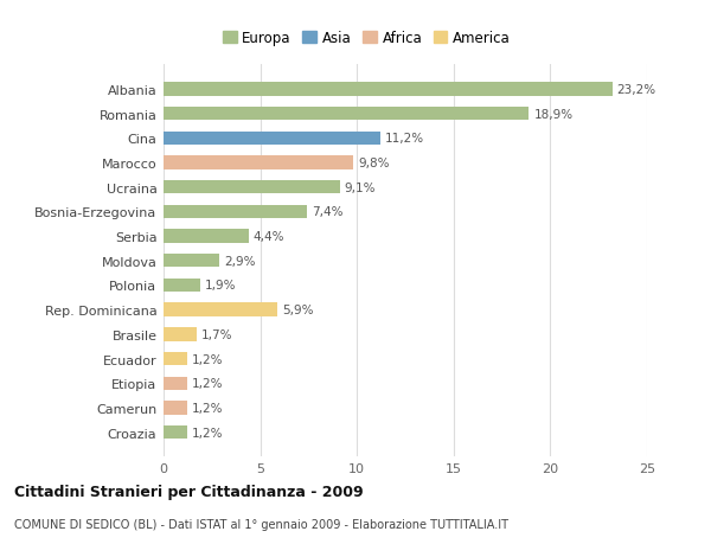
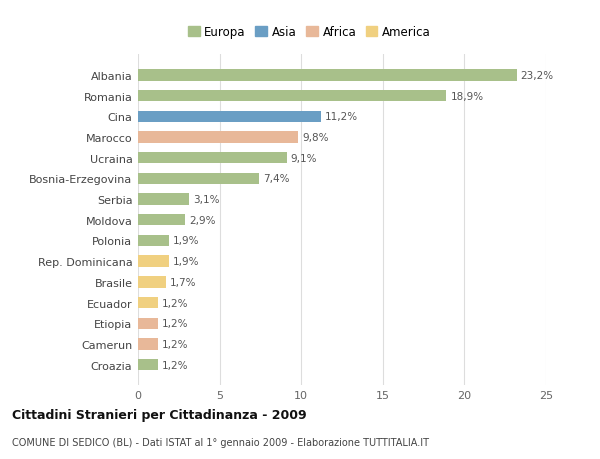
Serbia: 4,4% -> 3,1%
Rep. Dominicana: 5,9% -> 1,9%
